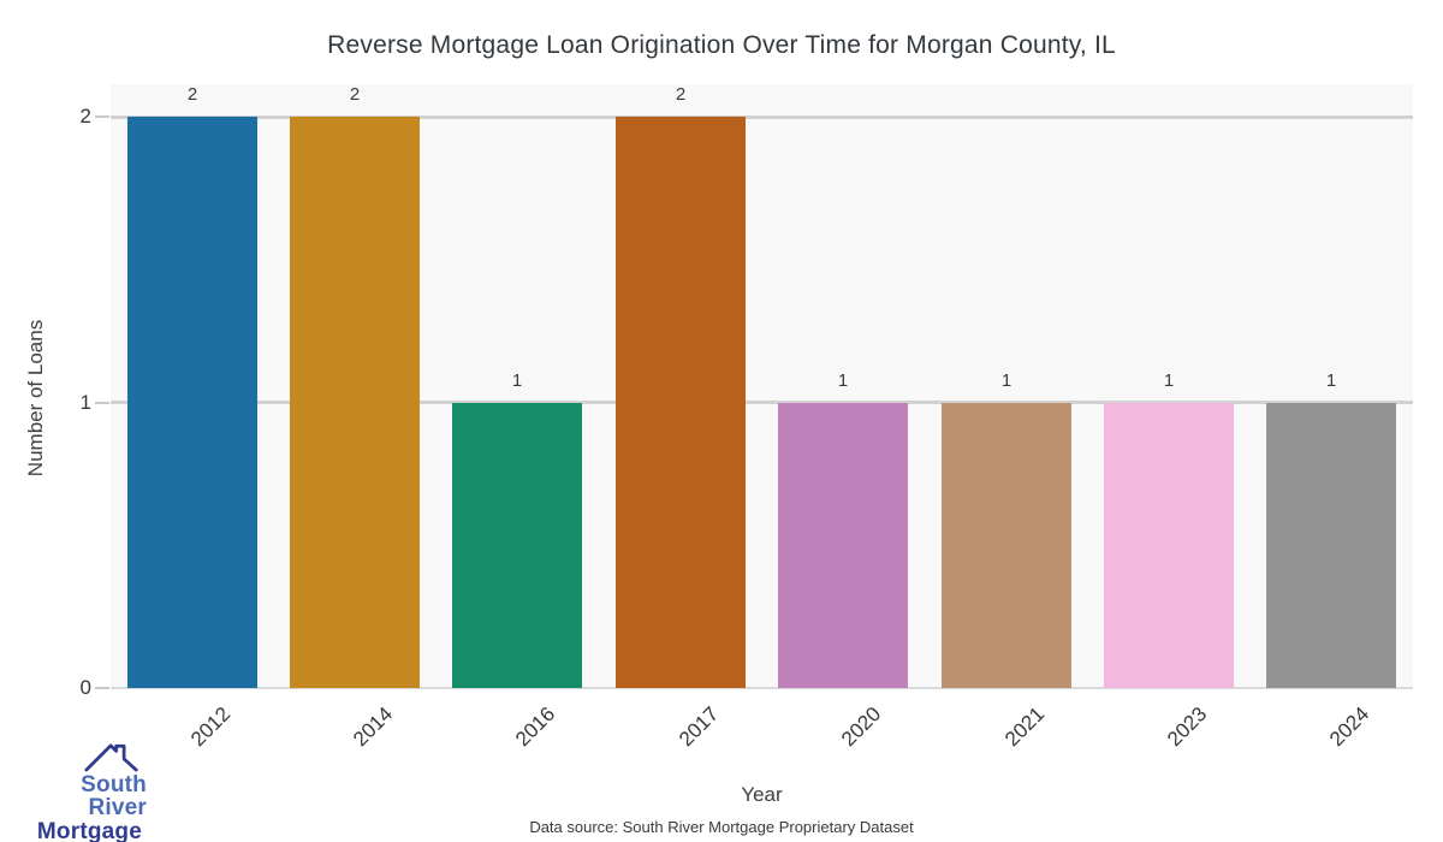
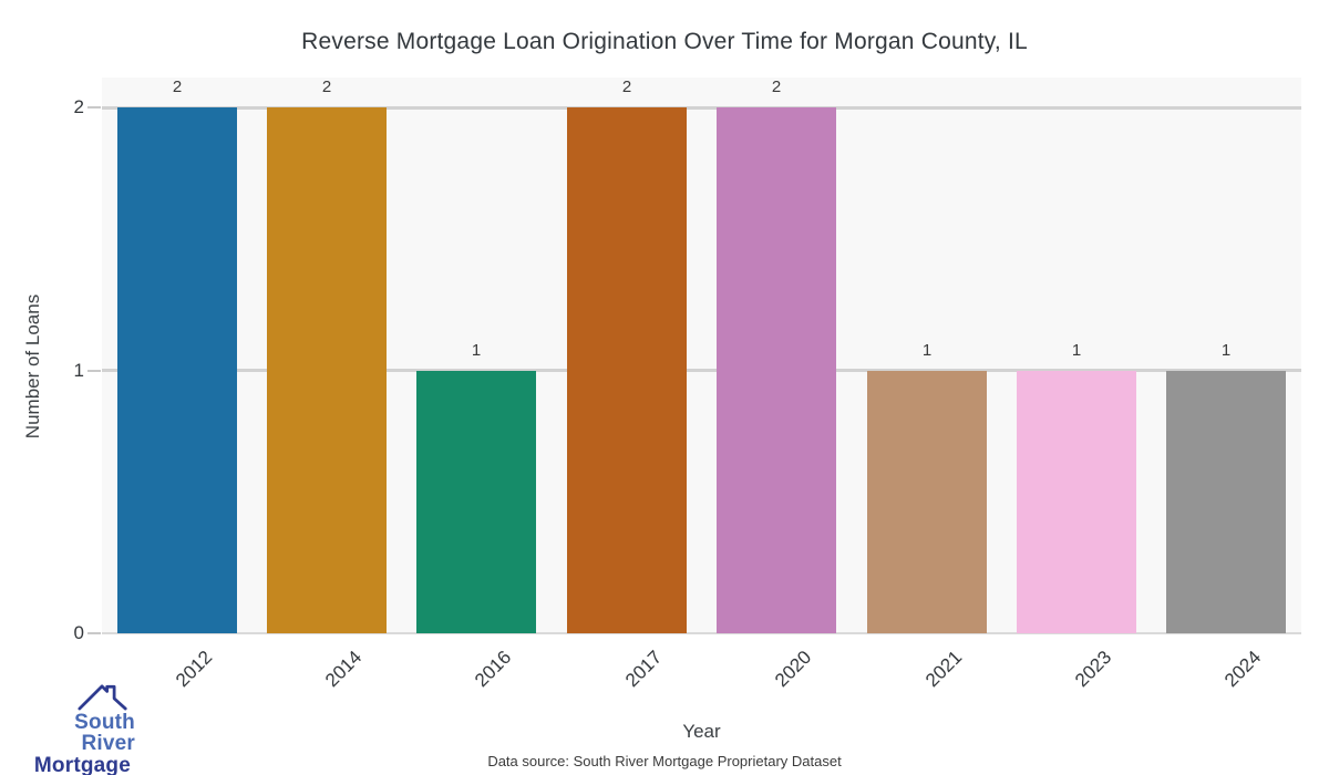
2020: 1 -> 2
